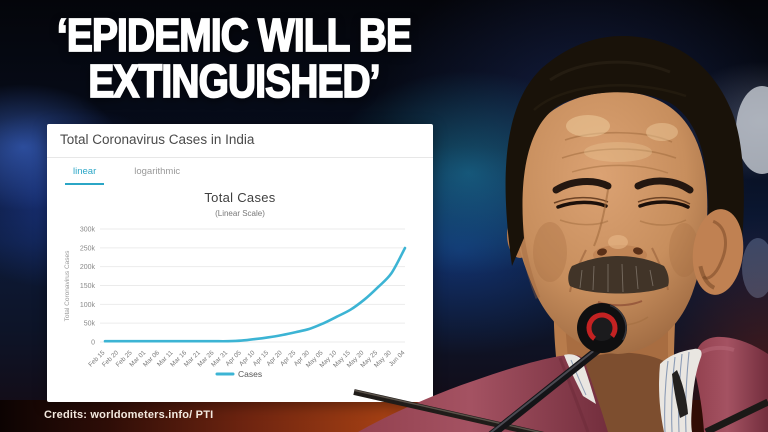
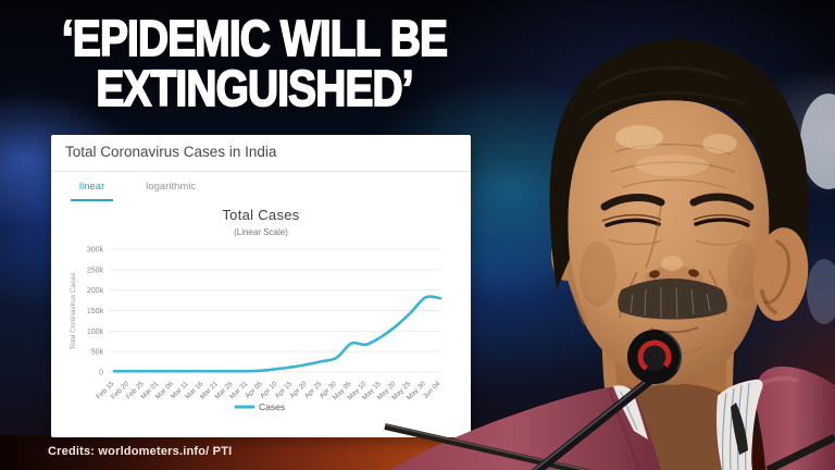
May 05: 50k -> 70k
Jun 04: 250k -> 180k
